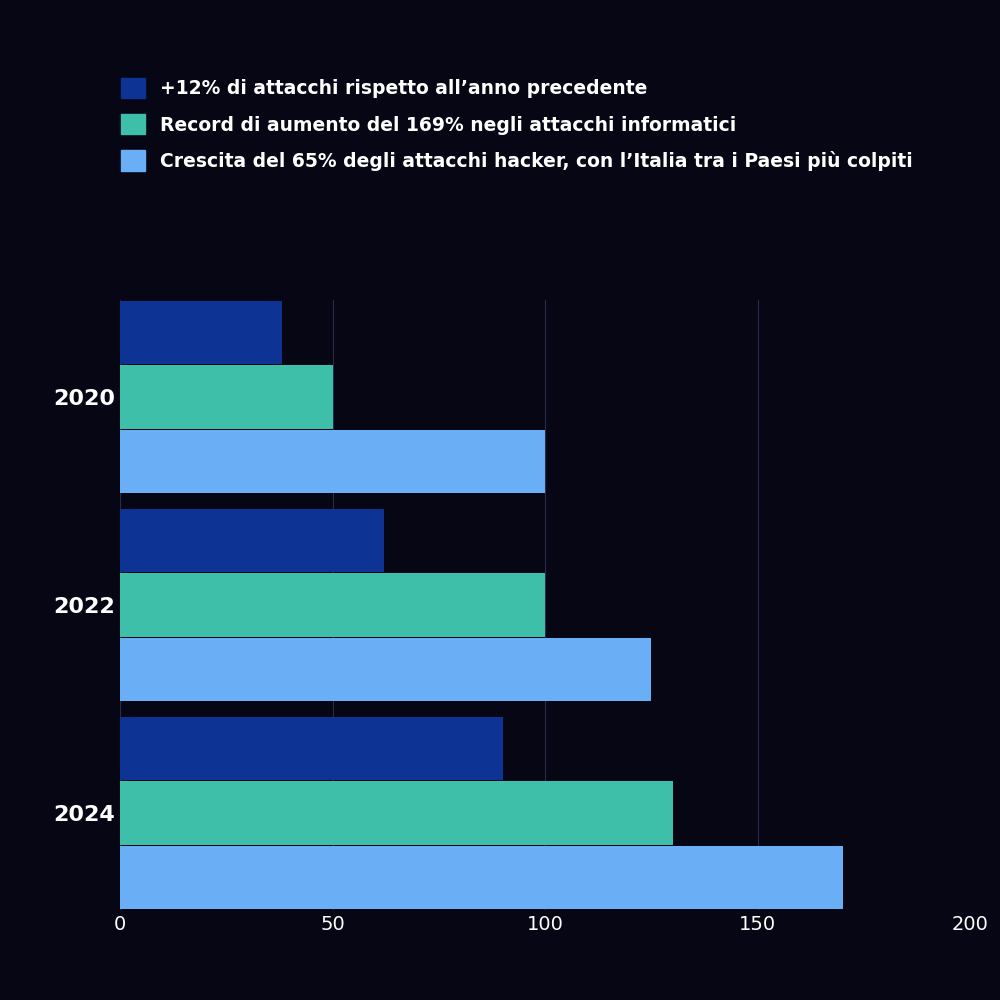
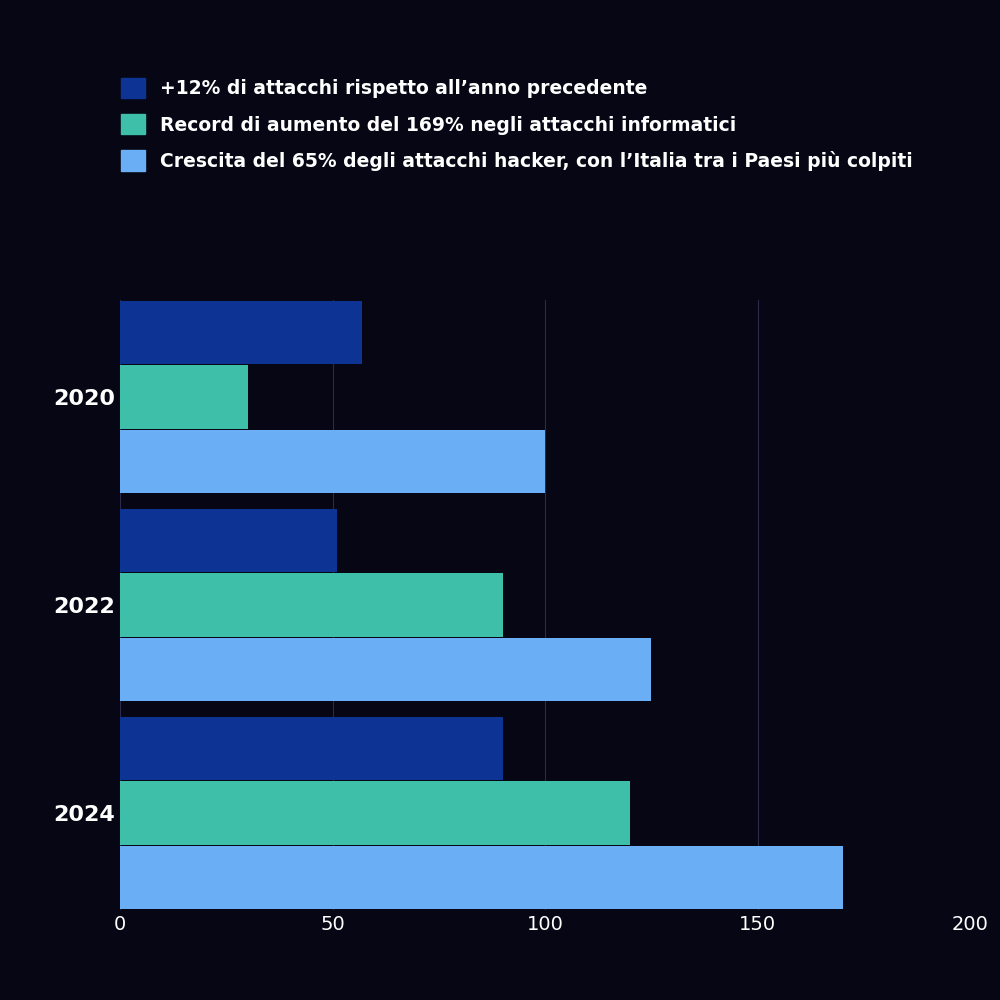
+12% di attacchi rispetto all’anno precedente/2020: 38 -> 57
Record di aumento del 169% negli attacchi informatici/2020: 50 -> 30
+12% di attacchi rispetto all’anno precedente/2022: 62 -> 51
Record di aumento del 169% negli attacchi informatici/2022: 100 -> 90
Record di aumento del 169% negli attacchi informatici/2024: 130 -> 120
